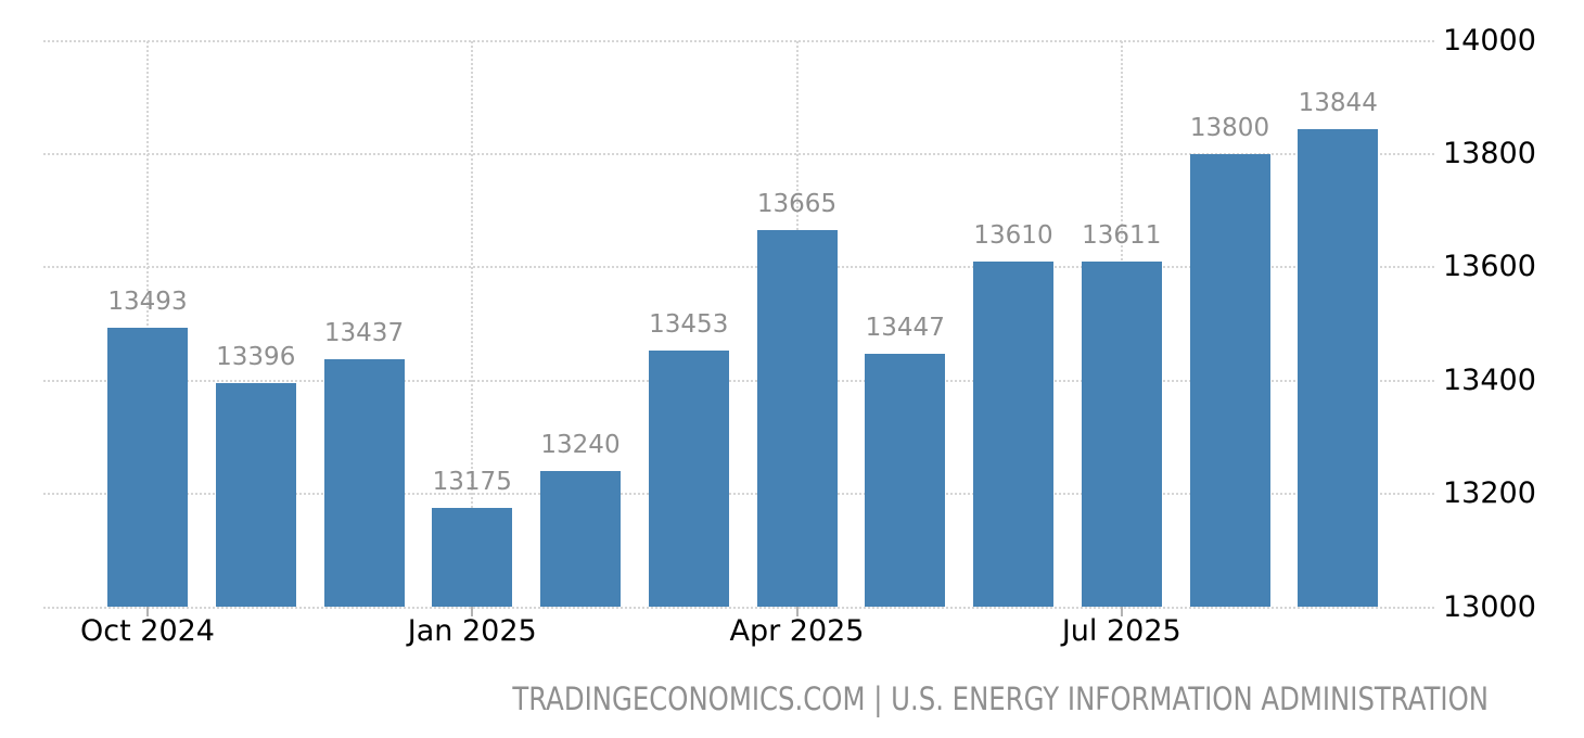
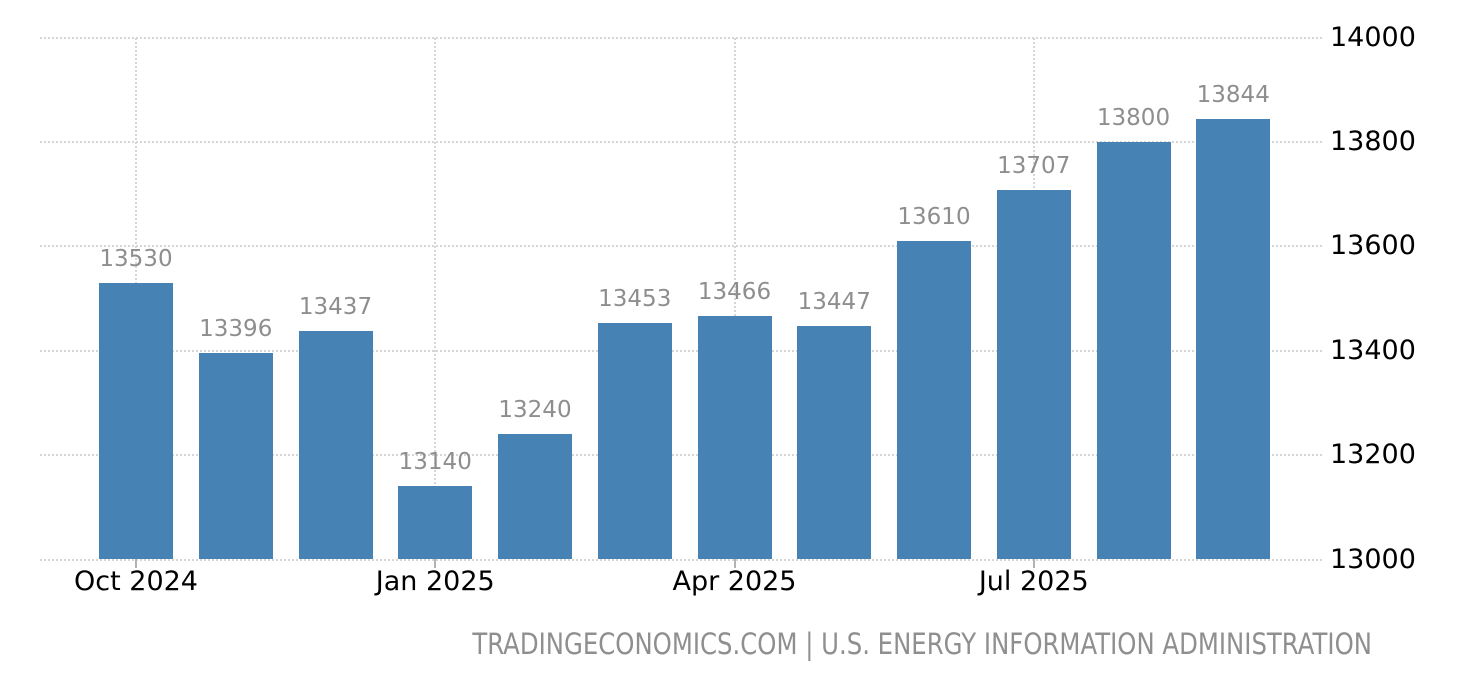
Oct 2024: 13493 -> 13530
Jan 2025: 13175 -> 13140
Apr 2025: 13665 -> 13466
Jul 2025: 13611 -> 13707
